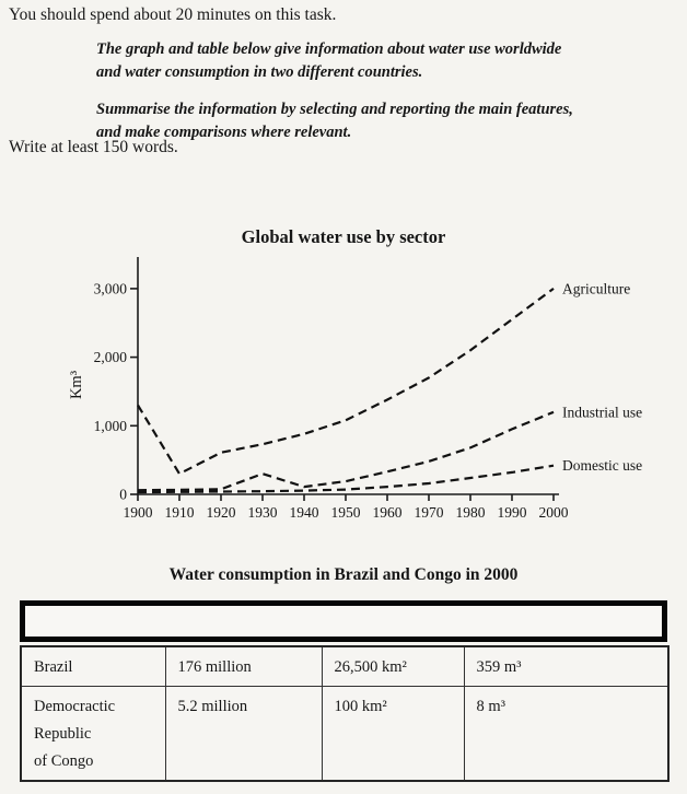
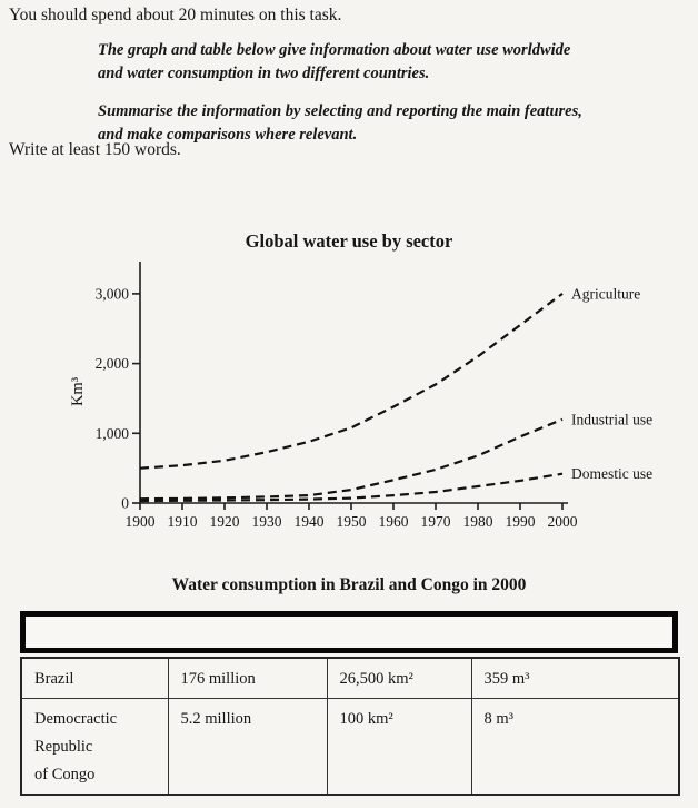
Agriculture/1900: 1300 -> 500
Agriculture/1910: 300 -> 500
Industrial use/1930: 300 -> 100
